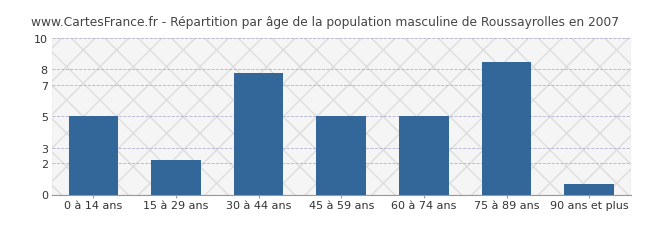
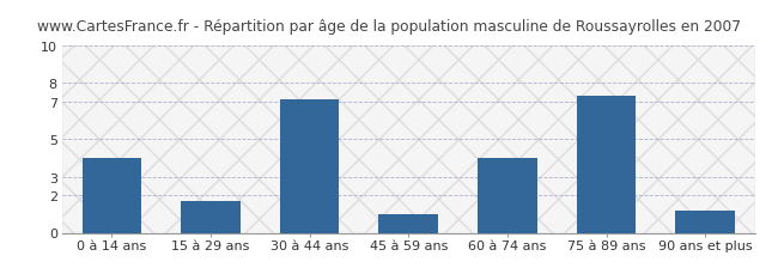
0 à 14 ans: 5.0 -> 4.0
15 à 29 ans: 2.2 -> 1.7
30 à 44 ans: 7.8 -> 7.1
45 à 59 ans: 5.0 -> 1.0
60 à 74 ans: 5.0 -> 4.0
75 à 89 ans: 8.5 -> 7.3
90 ans et plus: 0.7 -> 1.2
